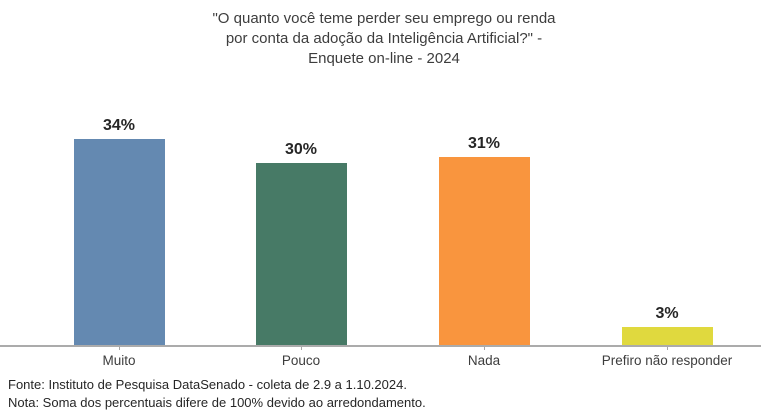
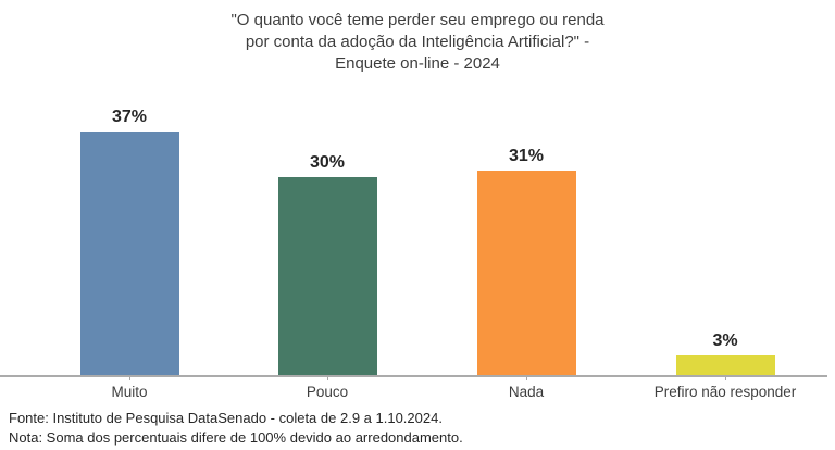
Muito: 34% -> 37%
